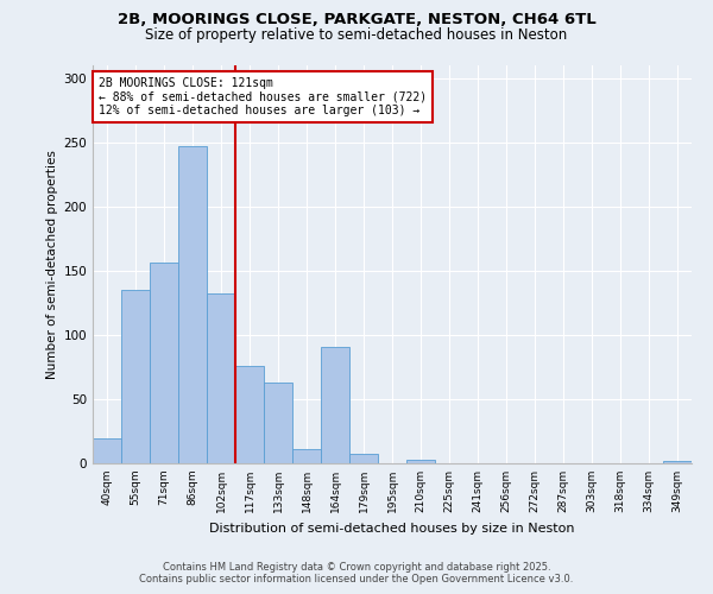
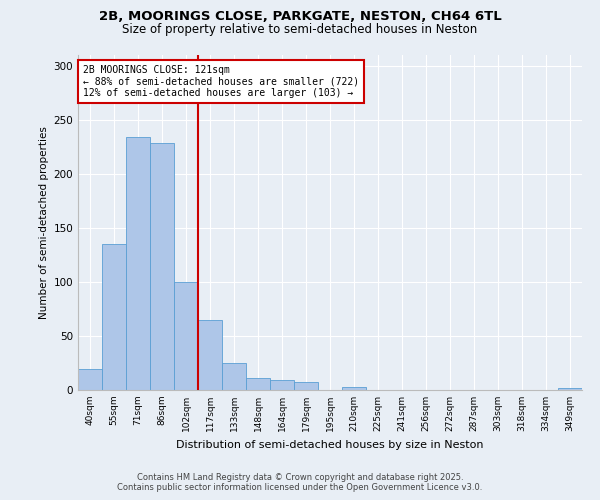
71sqm: 156 -> 234
86sqm: 247 -> 229
102sqm: 132 -> 100
117sqm: 76 -> 65
133sqm: 63 -> 25
164sqm: 91 -> 9
